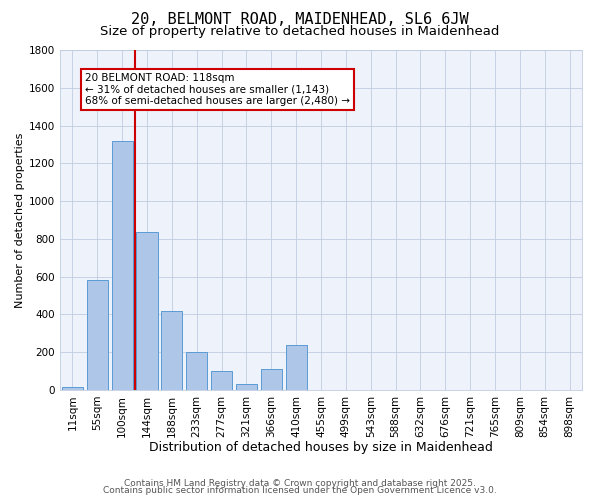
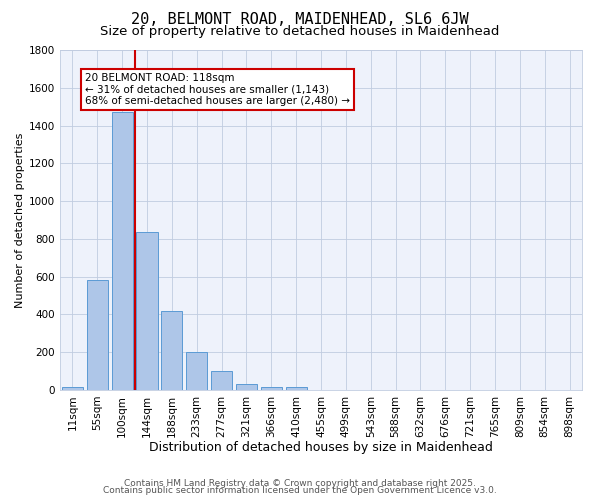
100sqm: 1320 -> 1470
366sqm: 110 -> 20
410sqm: 240 -> 20
